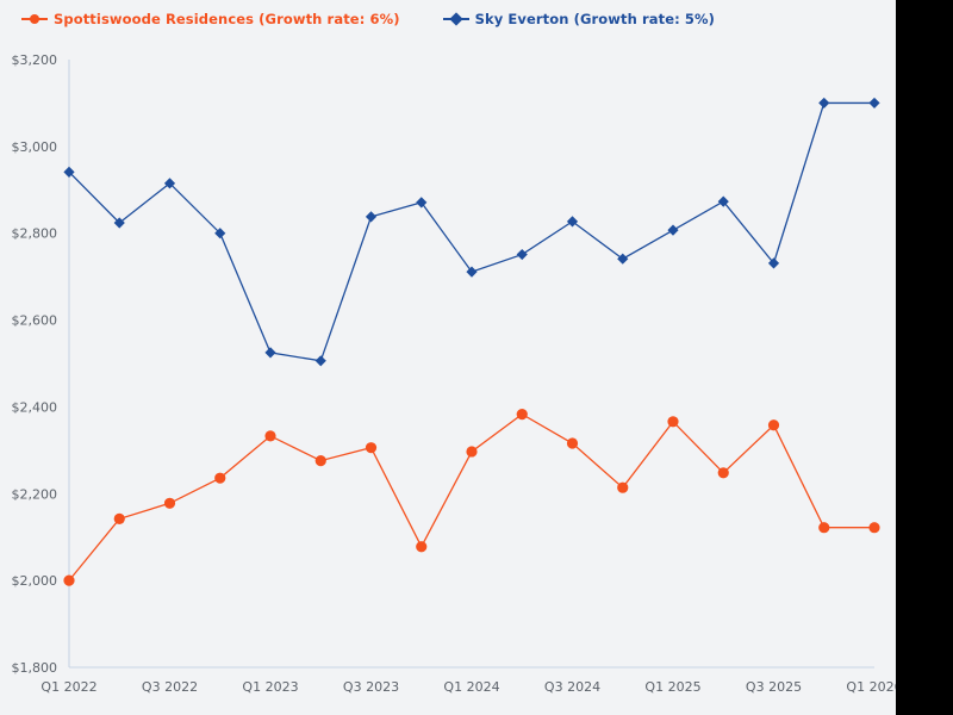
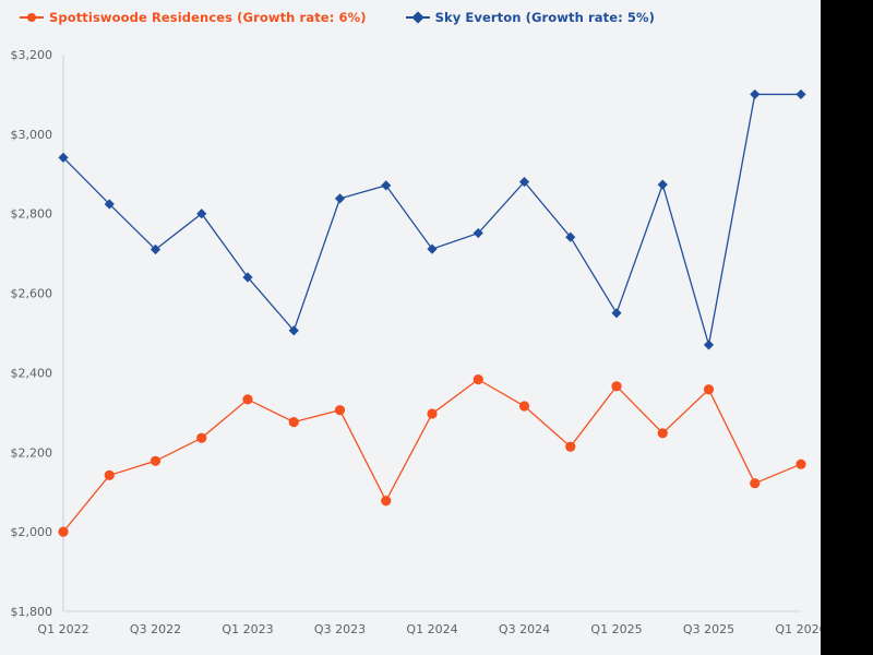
Sky Everton (Growth rate: 5%)/Q3 2022: $2920 -> $2710
Sky Everton (Growth rate: 5%)/Q1 2023: $2520 -> $2640
Sky Everton (Growth rate: 5%)/Q3 2024: $2830 -> $2880
Sky Everton (Growth rate: 5%)/Q1 2025: $2810 -> $2550
Sky Everton (Growth rate: 5%)/Q3 2025: $2730 -> $2470
Spottiswoode Residences (Growth rate: 6%)/Q1 2026: $2120 -> $2170
